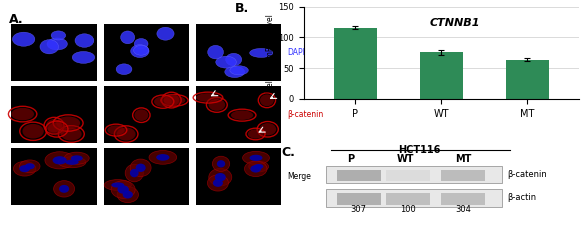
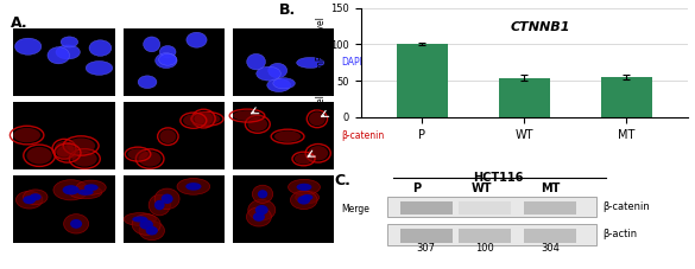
P: 116 -> 101
WT: 76 -> 54
MT: 64 -> 55
